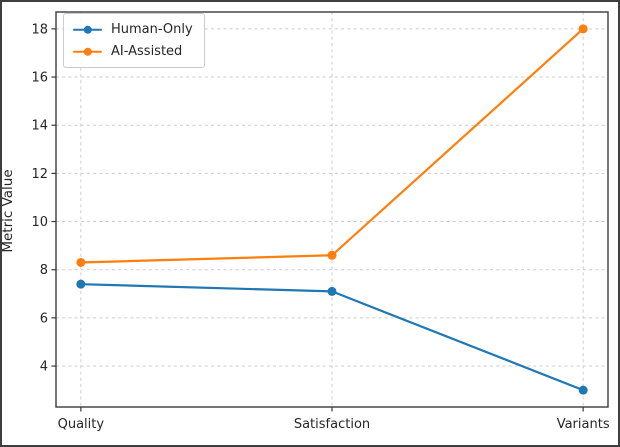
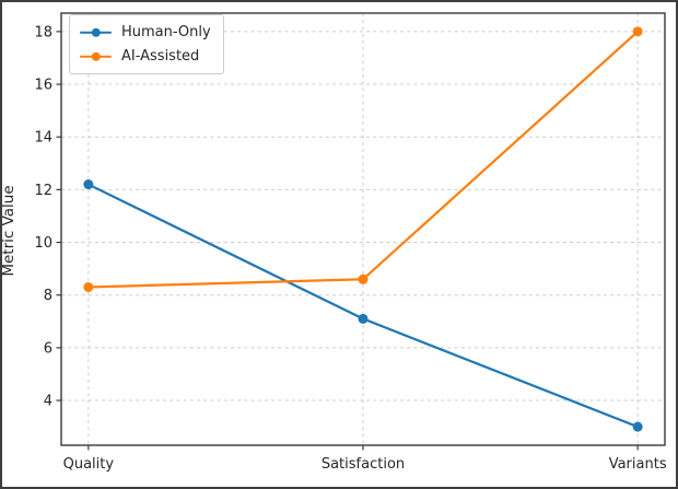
Human-Only/Quality: 7.4 -> 12.2
